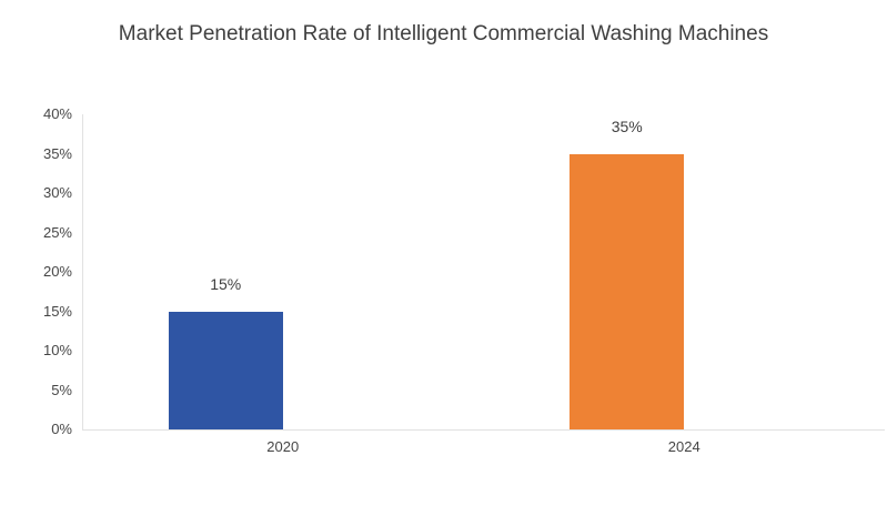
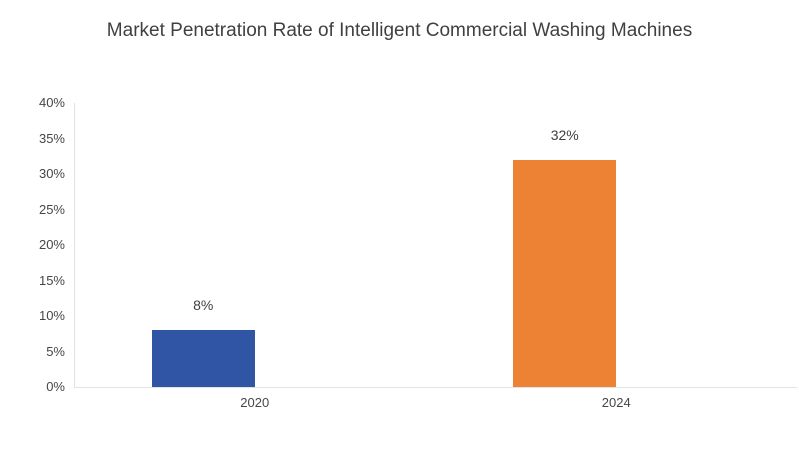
2020: 15% -> 8%
2024: 35% -> 32%
